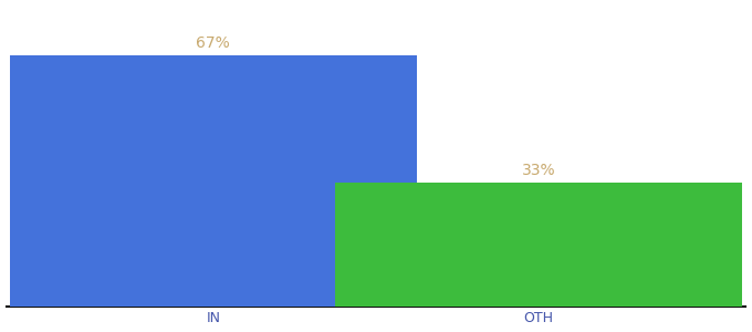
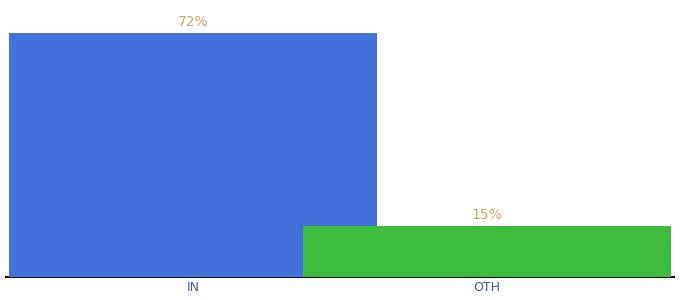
IN: 67% -> 72%
OTH: 33% -> 15%
